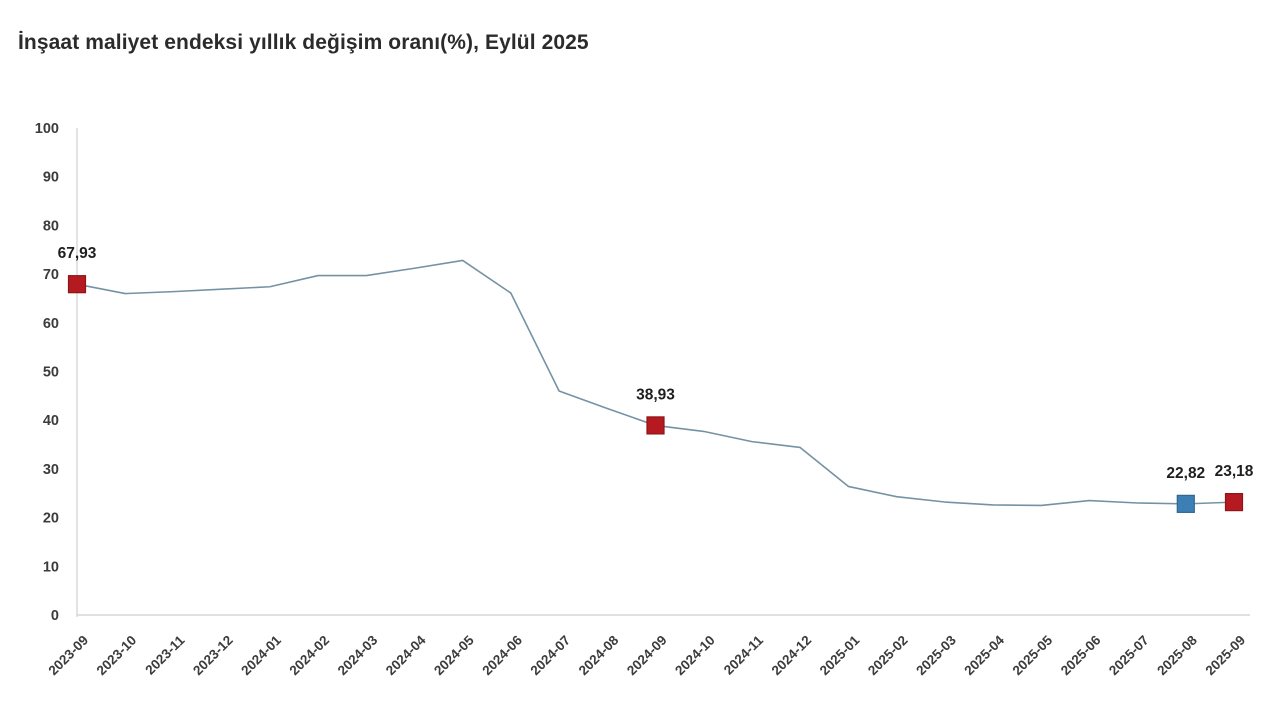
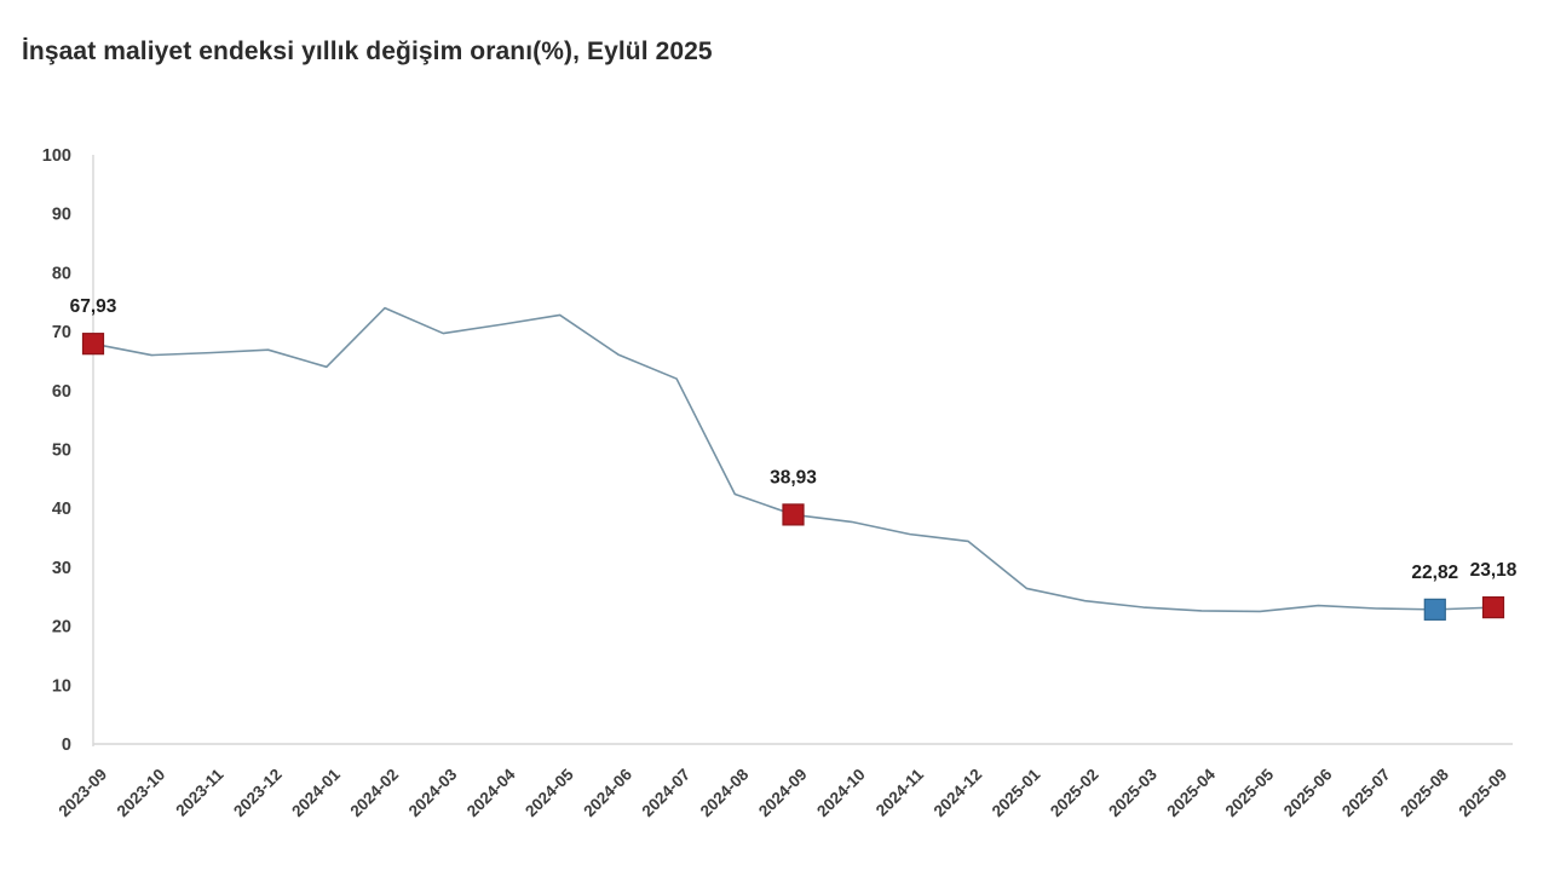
2024-01: 67 -> 64
2024-02: 70 -> 74
2024-07: 46 -> 62
